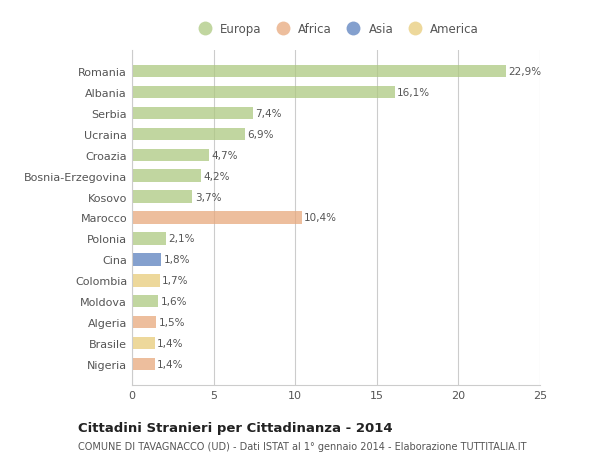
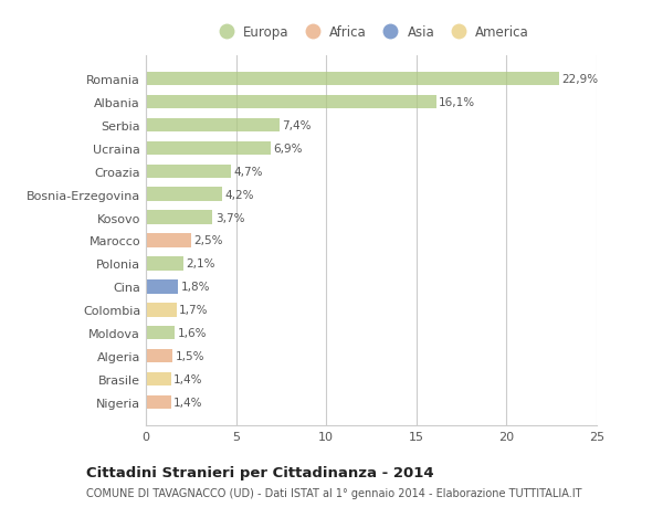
Marocco: 10,4% -> 2,5%
